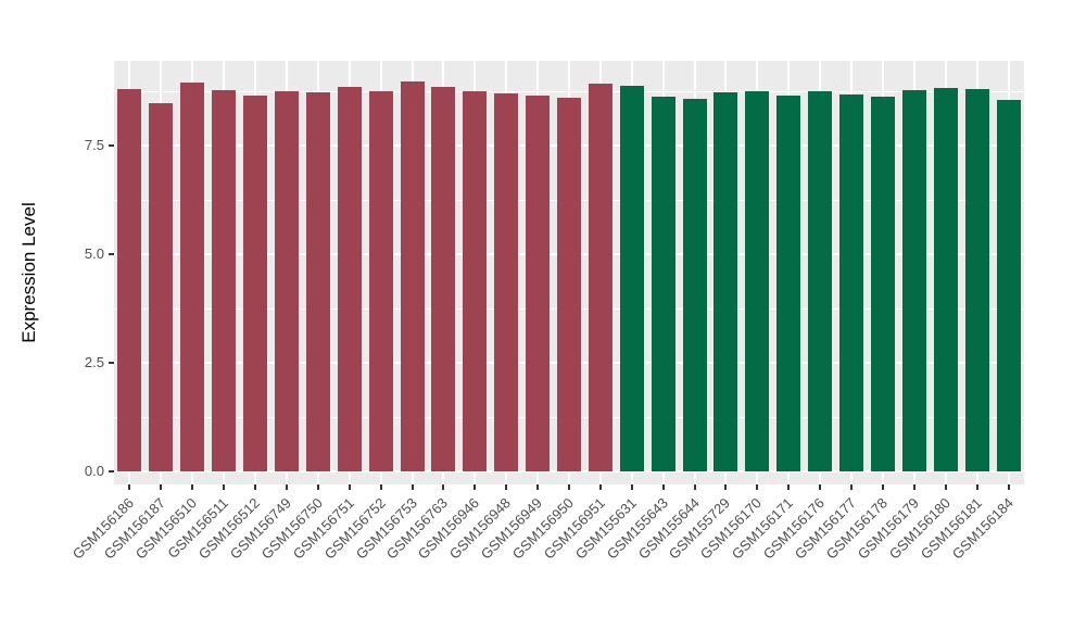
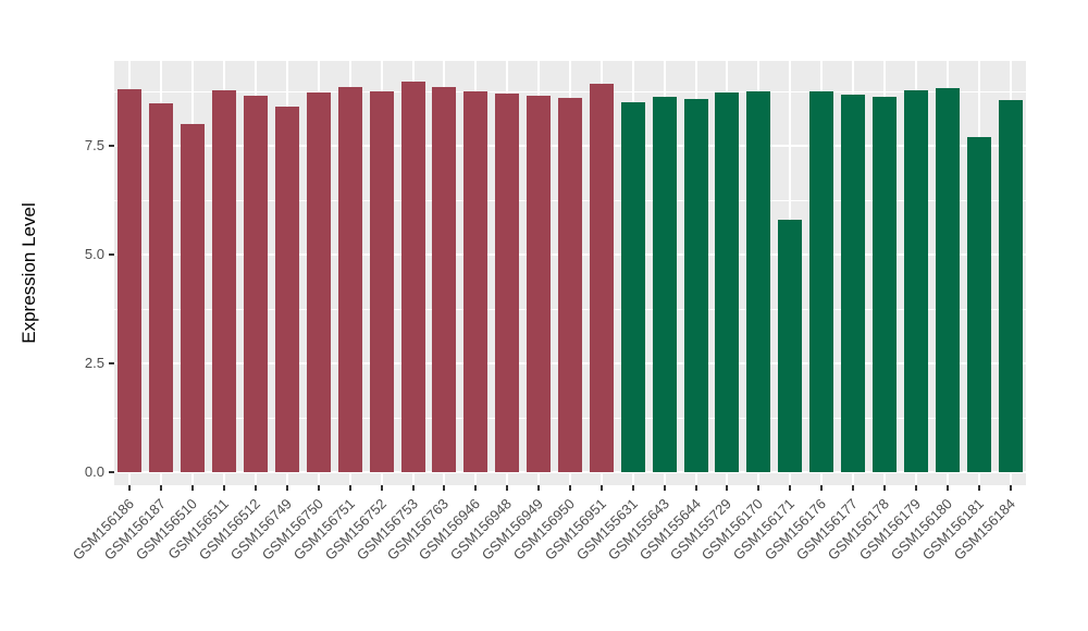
GSM156510: 8.9 -> 8.0
GSM156749: 8.7 -> 8.4
GSM155631: 8.9 -> 8.5
GSM156171: 8.7 -> 5.8
GSM156181: 8.8 -> 7.7
